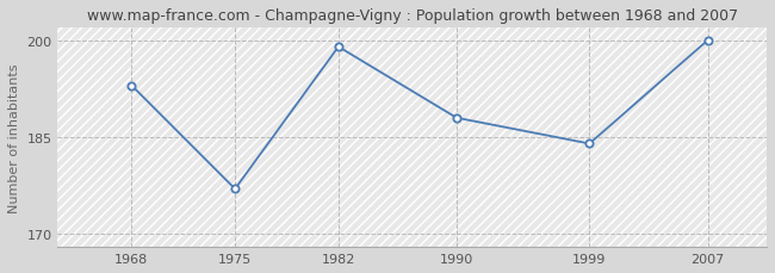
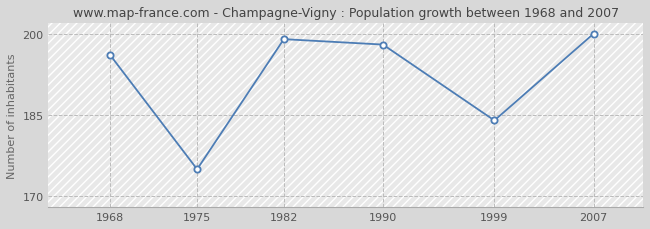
1968: 193 -> 196
1975: 177 -> 175
1990: 188 -> 198
